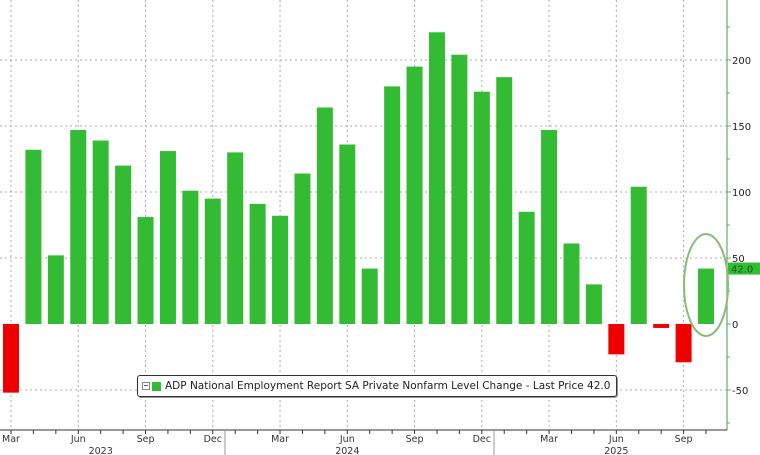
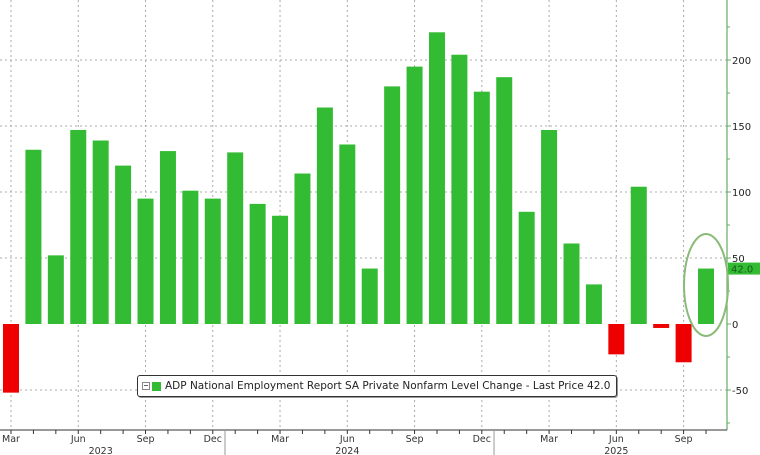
Sep 2023: 81 -> 95
